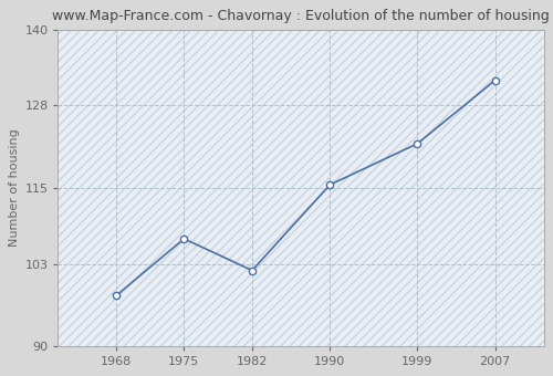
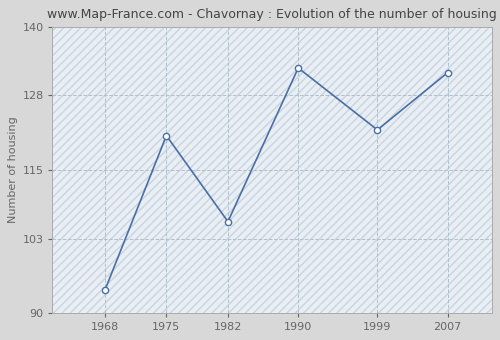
1968: 98.0 -> 94.0
1975: 107.0 -> 121.0
1982: 102.0 -> 106.0
1990: 115.5 -> 132.8
